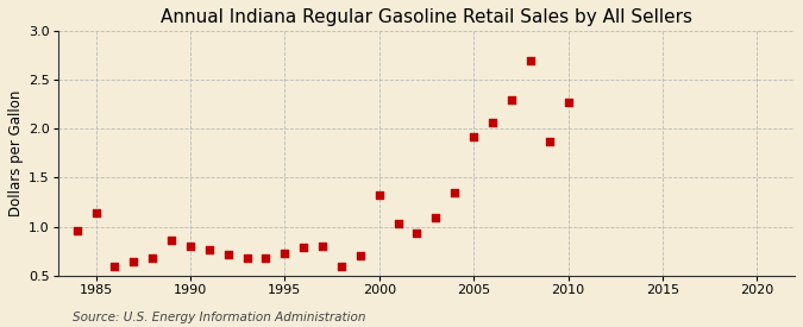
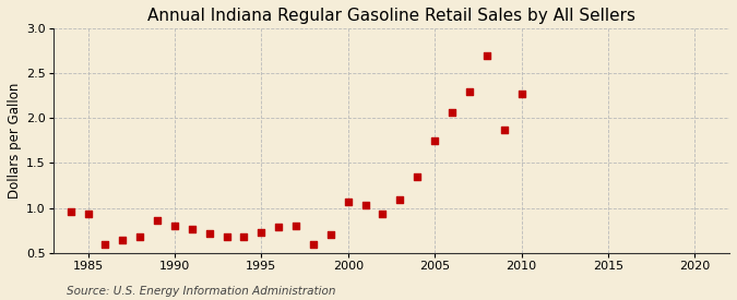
1985: 1.14 -> 0.93
2000: 1.32 -> 1.07
2005: 1.92 -> 1.75
